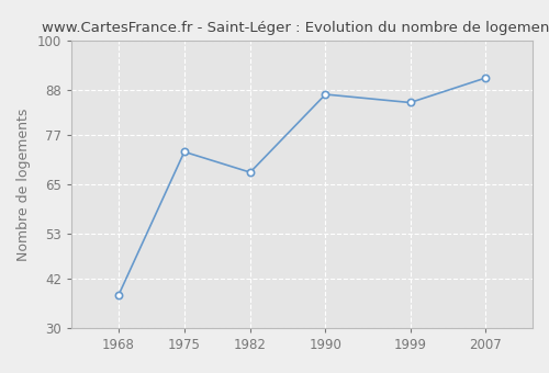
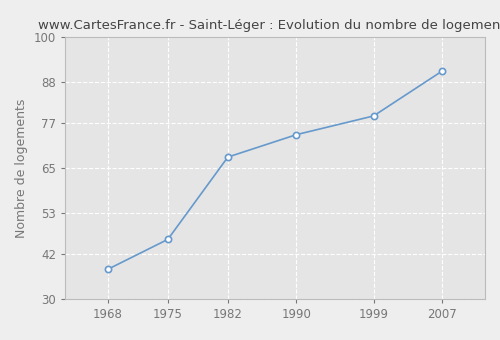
1975: 73 -> 46
1990: 87 -> 74
1999: 85 -> 79
